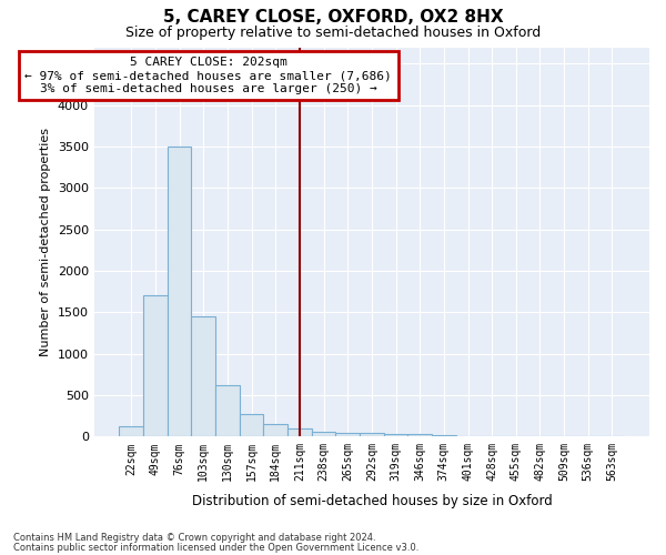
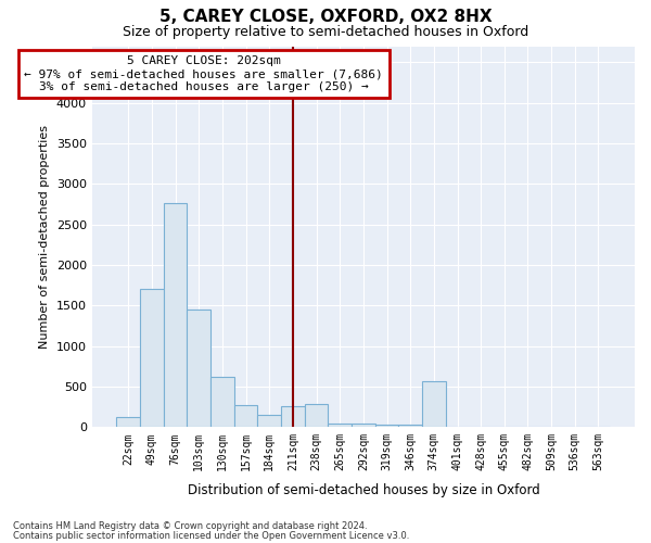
76sqm: 3500 -> 2760
211sqm: 100 -> 260
238sqm: 60 -> 280
374sqm: 20 -> 560
